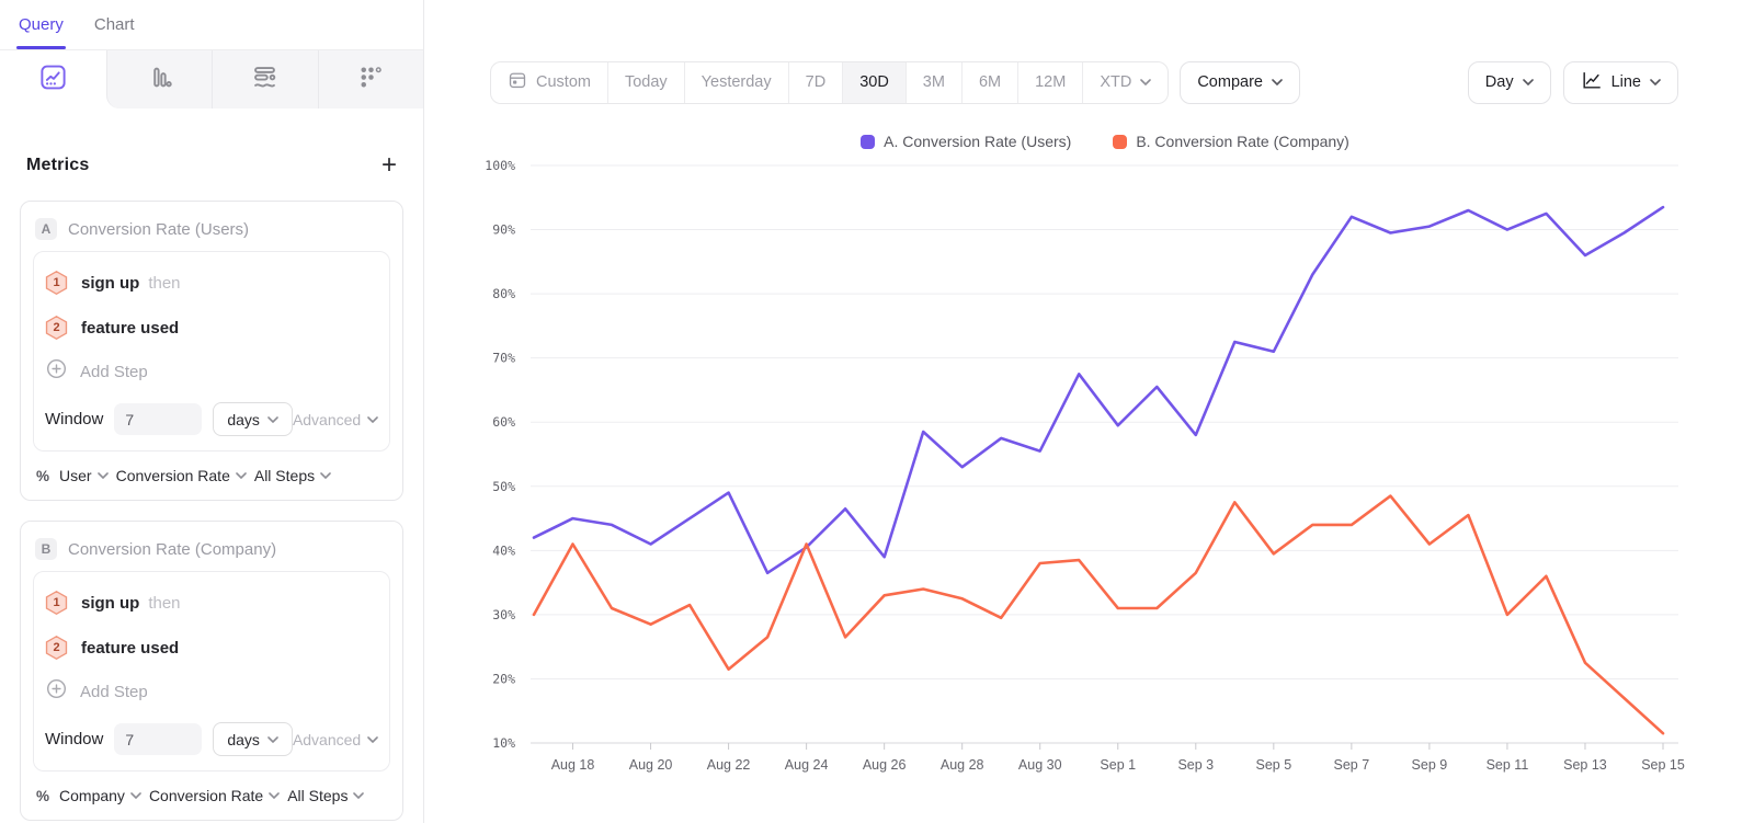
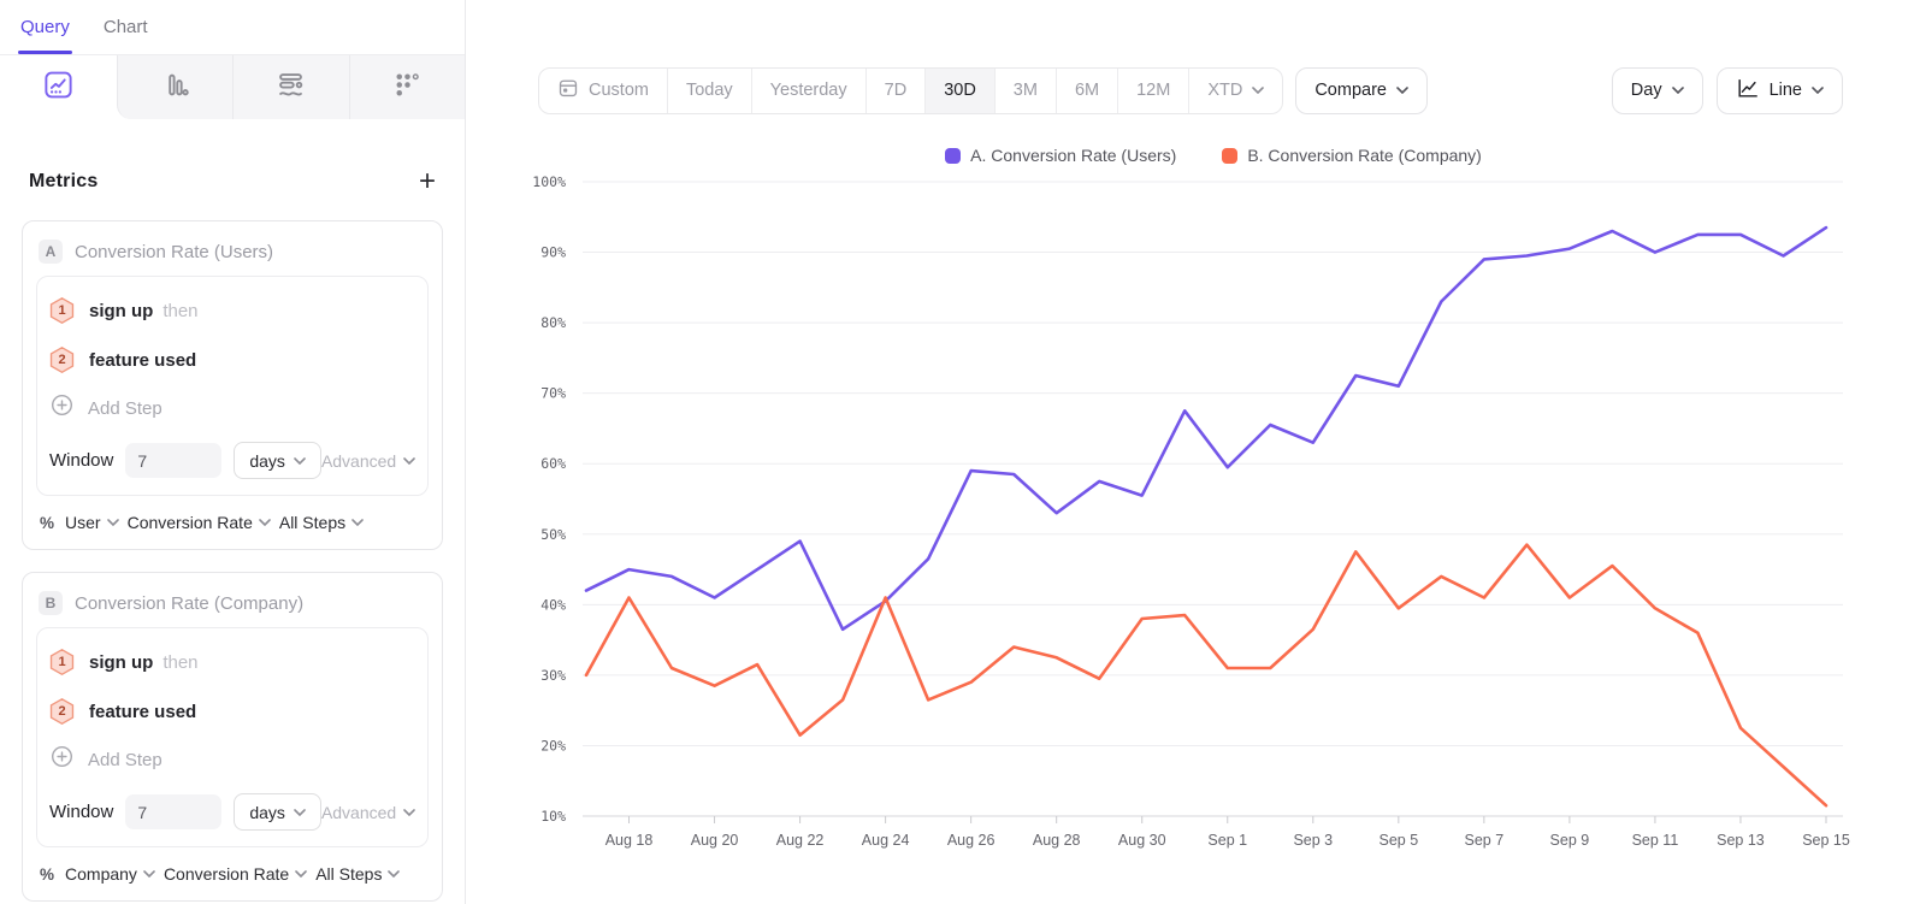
A. Conversion Rate (Users)/Aug 26: 39% -> 59%
B. Conversion Rate (Company)/Aug 26: 33% -> 29%
A. Conversion Rate (Users)/Sep 3: 58% -> 63%
A. Conversion Rate (Users)/Sep 7: 92% -> 89%
B. Conversion Rate (Company)/Sep 7: 44% -> 41%
B. Conversion Rate (Company)/Sep 11: 30% -> 40%
A. Conversion Rate (Users)/Sep 13: 86% -> 92%
